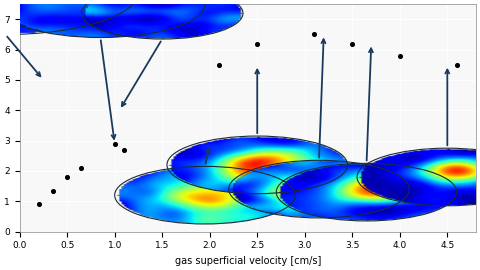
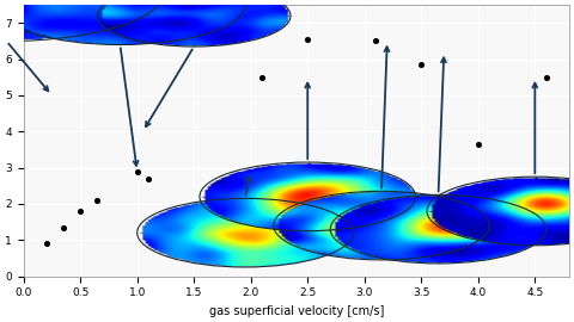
2.5: 6.20 -> 6.55
3.5: 6.20 -> 5.85
4.0: 5.80 -> 3.65
